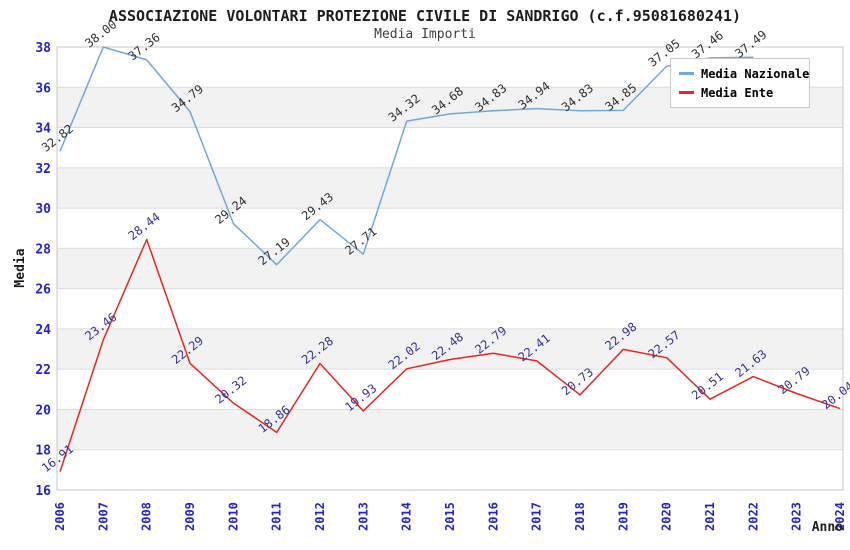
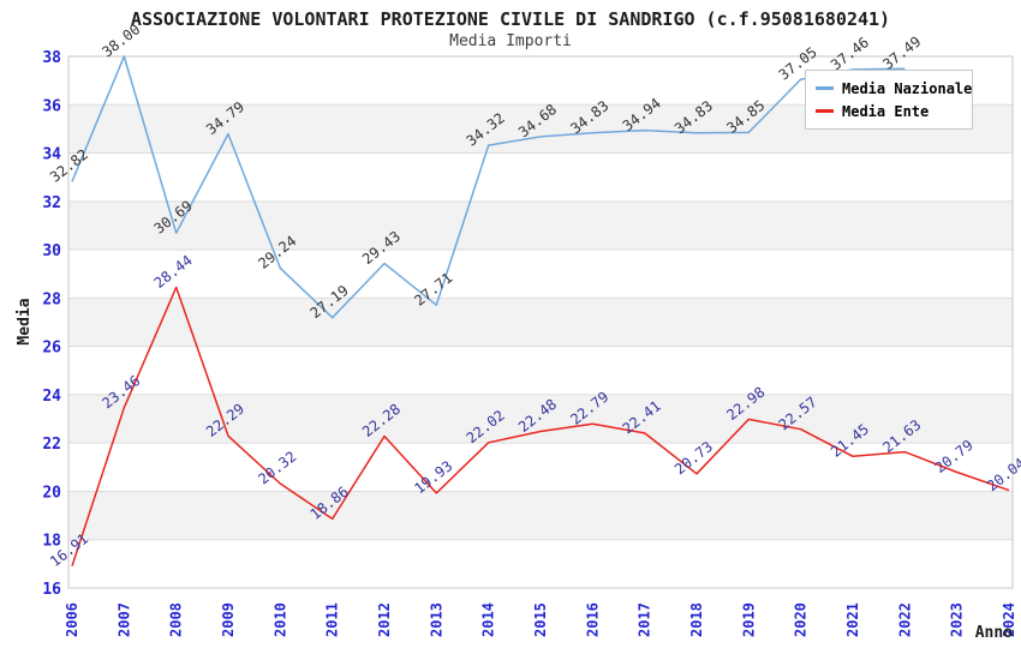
Media Nazionale/2008: 37.36 -> 30.69
Media Ente/2021: 20.51 -> 21.45
